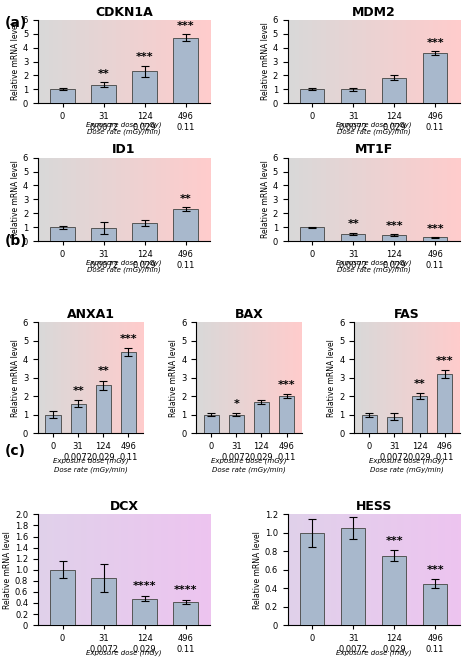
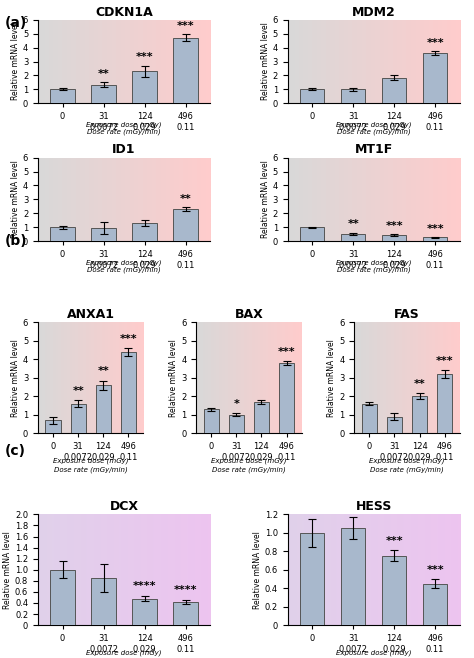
ANXA1/0: 1.0 -> 0.7
BAX/0: 1.0 -> 1.3
BAX/496 0.11: 2.0 -> 3.8
FAS/0: 1.0 -> 1.6
